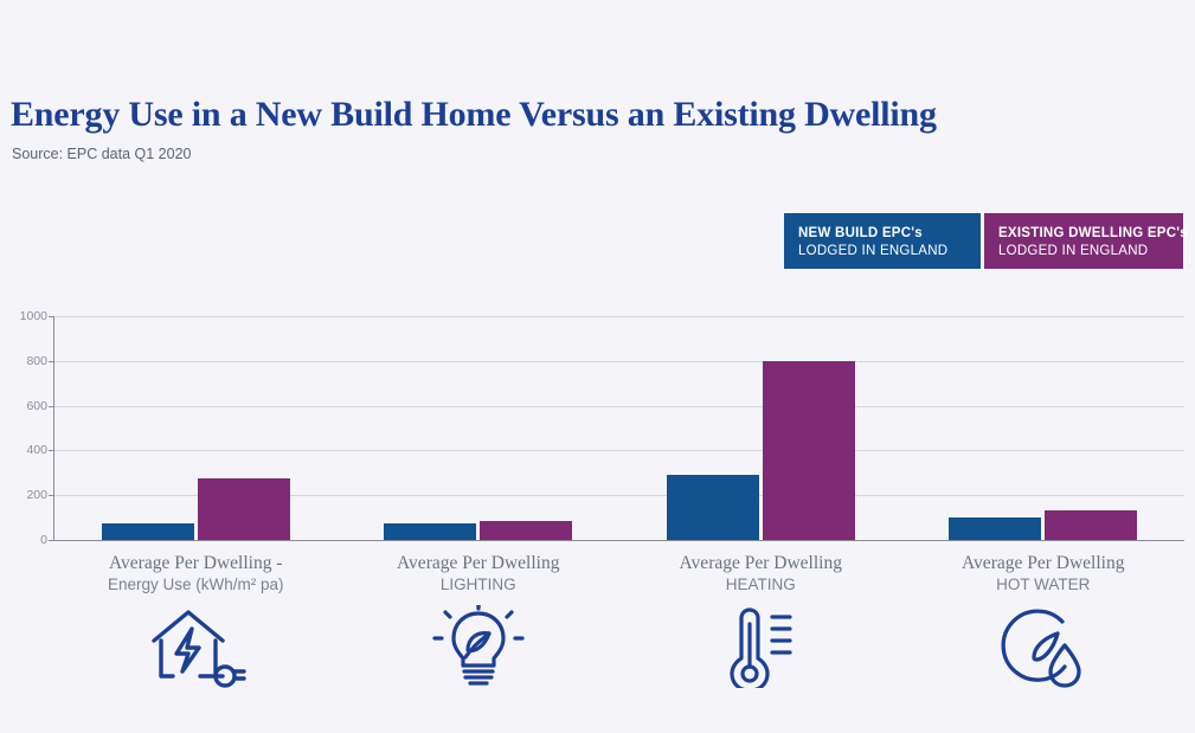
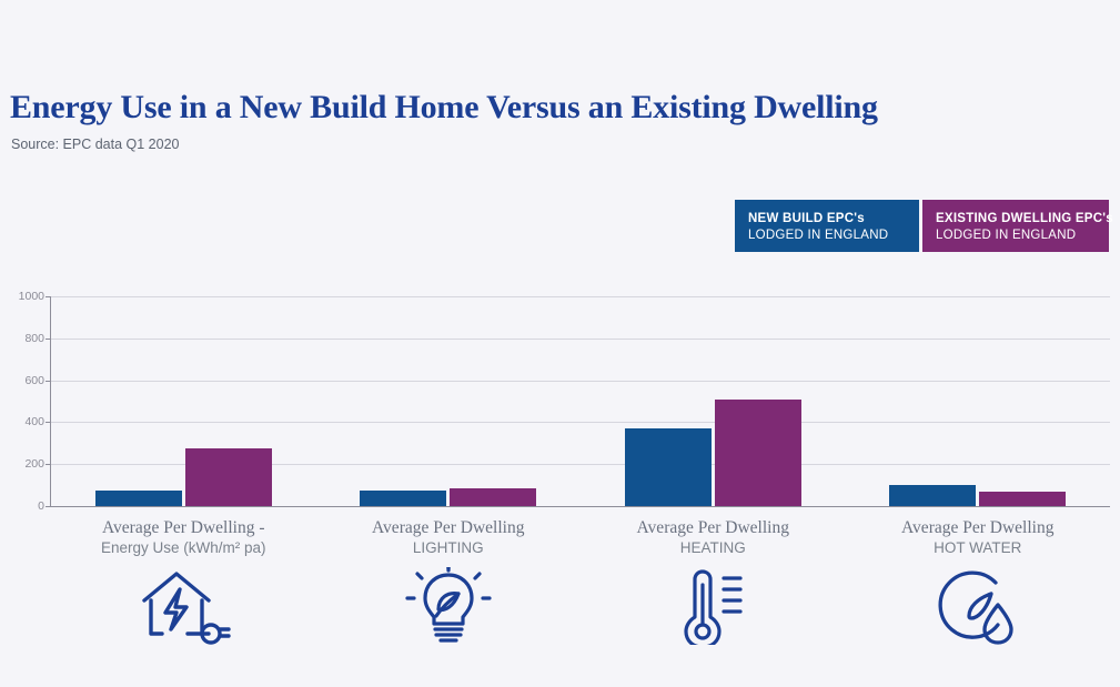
NEW BUILD EPC's LODGED IN ENGLAND/Average Per Dwelling HEATING: 290 -> 370
EXISTING DWELLING EPC's LODGED IN ENGLAND/Average Per Dwelling HEATING: 800 -> 510
EXISTING DWELLING EPC's LODGED IN ENGLAND/Average Per Dwelling HOT WATER: 130 -> 70
